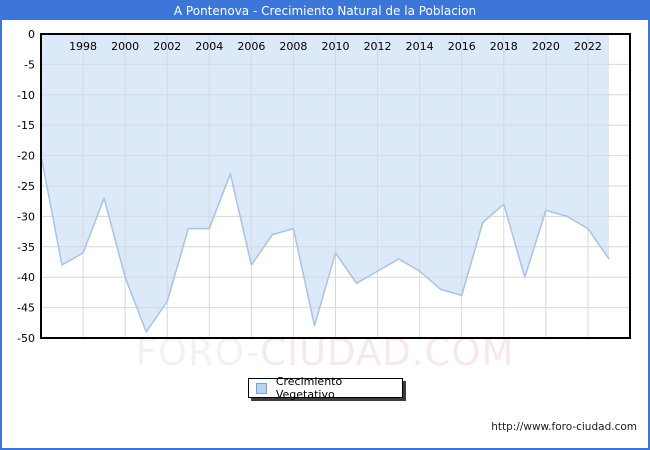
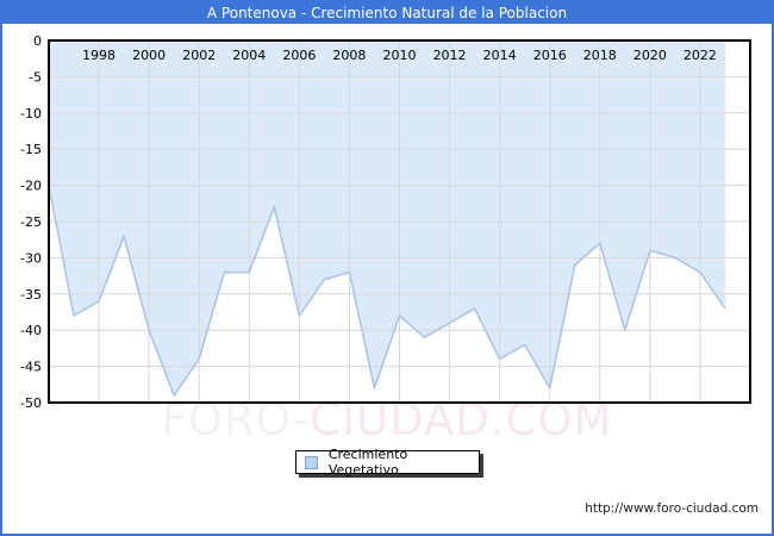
2010: -36 -> -38
2014: -39 -> -44
2016: -43 -> -48
